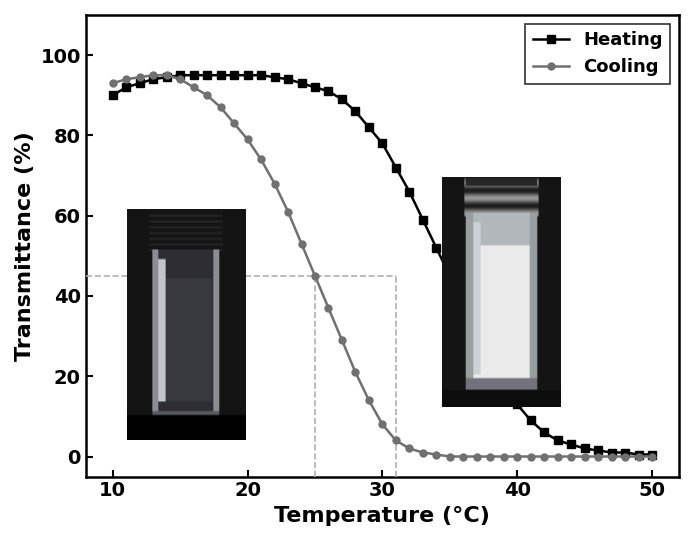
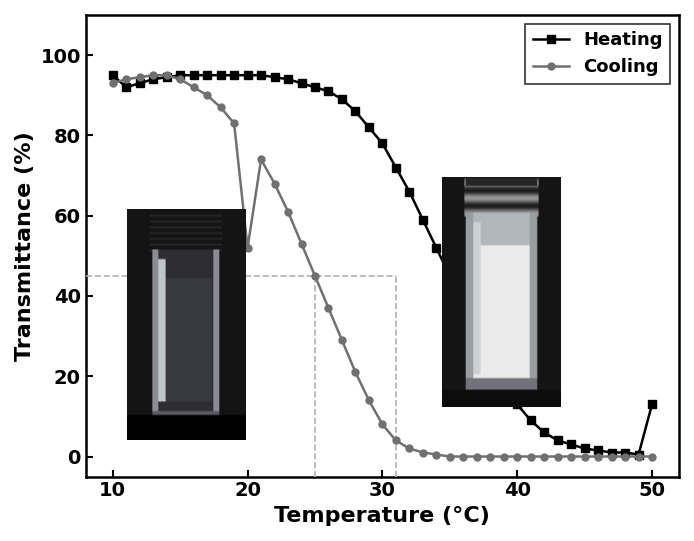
Heating/10: 90.0 -> 95.0
Cooling/20: 79.0 -> 52.0
Heating/50: 0.5 -> 13.0
